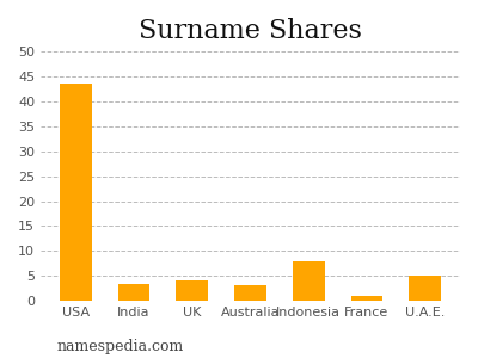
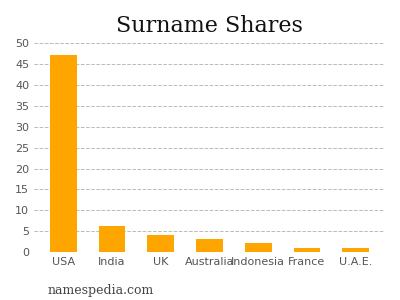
USA: 43.5 -> 47.2
India: 3.5 -> 6.3
Indonesia: 8.0 -> 2.1
U.A.E.: 5.0 -> 1.1
